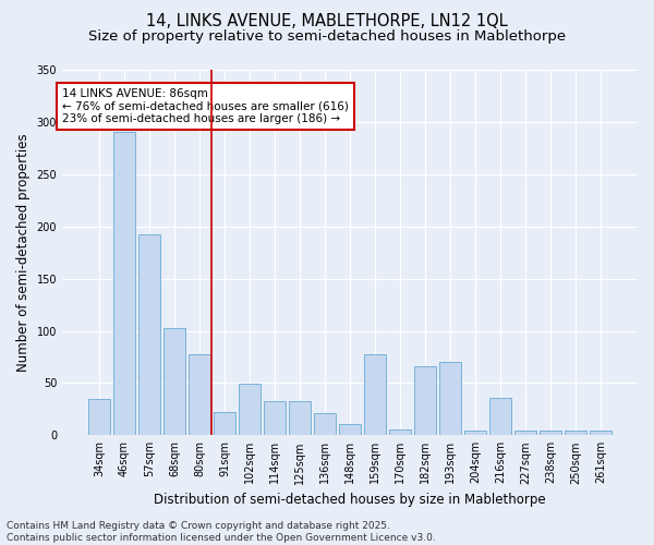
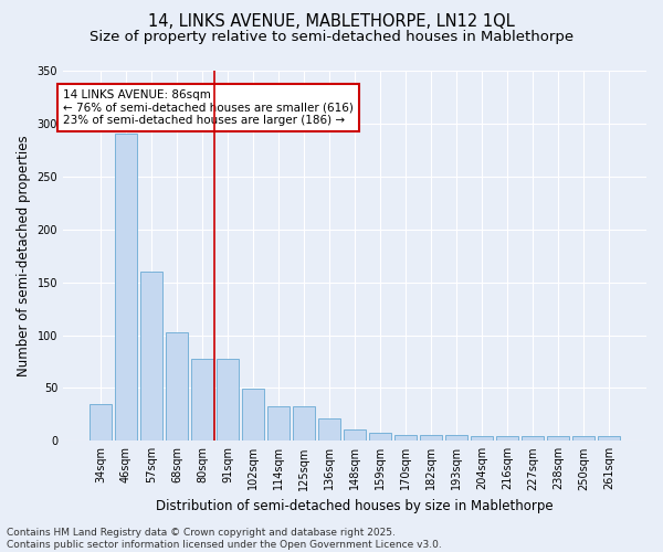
57sqm: 192 -> 160
91sqm: 22 -> 78
159sqm: 78 -> 8
182sqm: 66 -> 6
193sqm: 70 -> 6
216sqm: 36 -> 5
